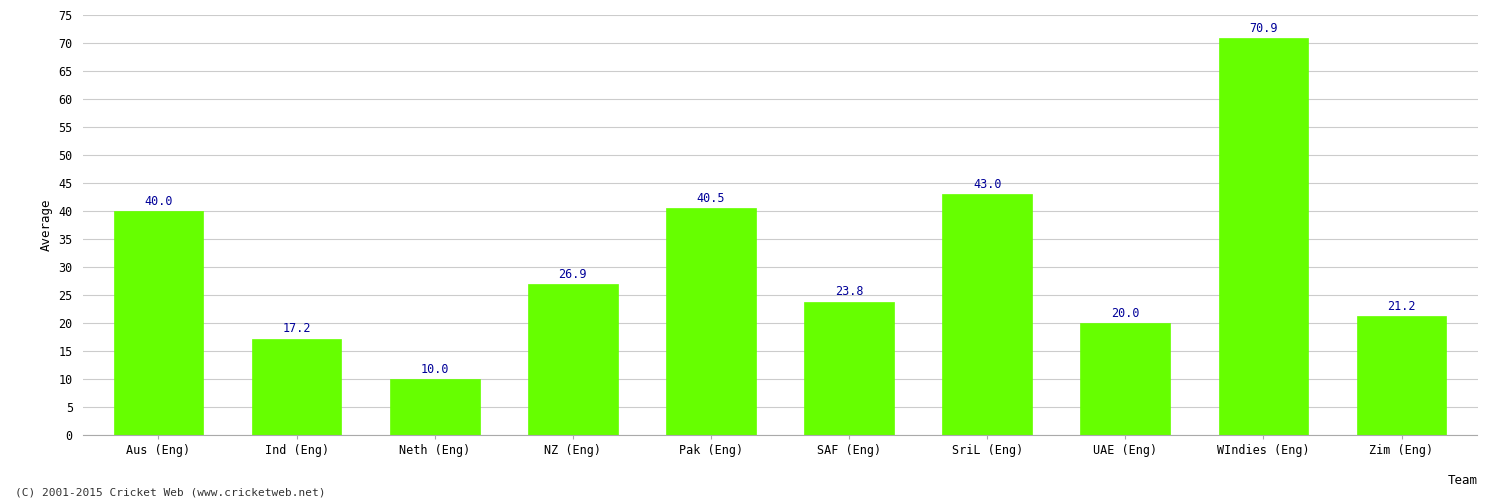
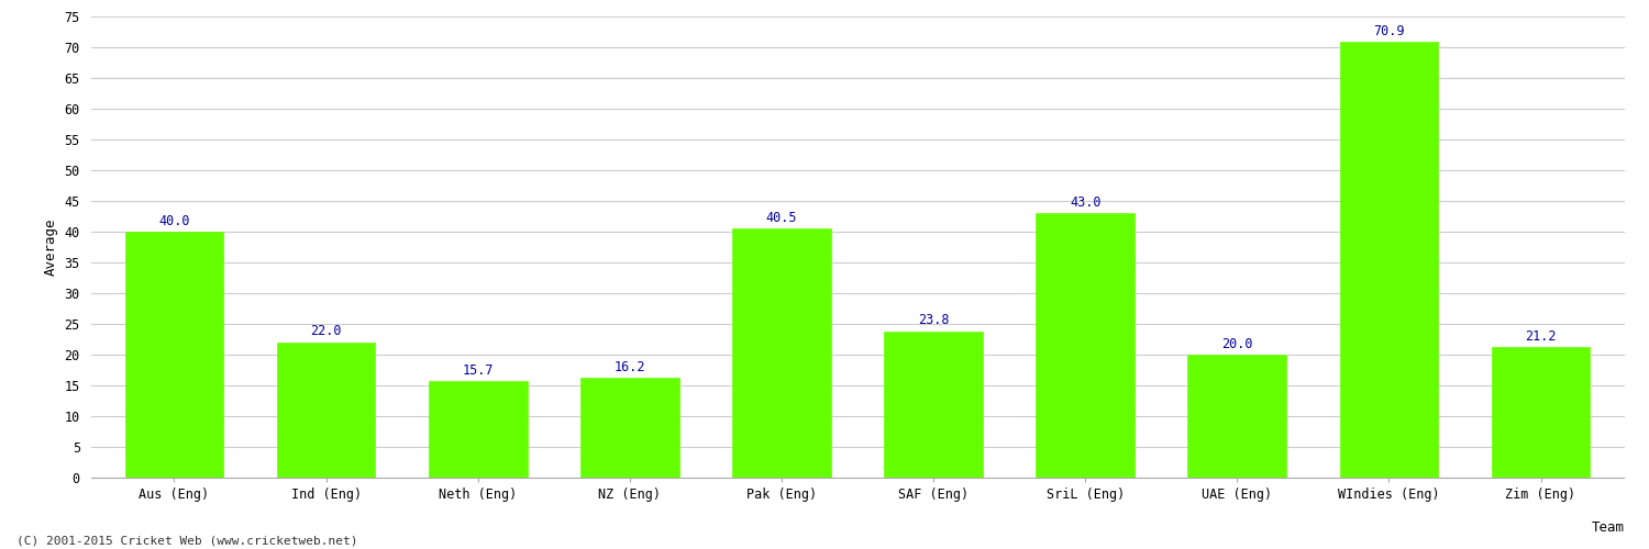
Ind (Eng): 17.2 -> 22.0
Neth (Eng): 10.0 -> 15.7
NZ (Eng): 26.9 -> 16.2
